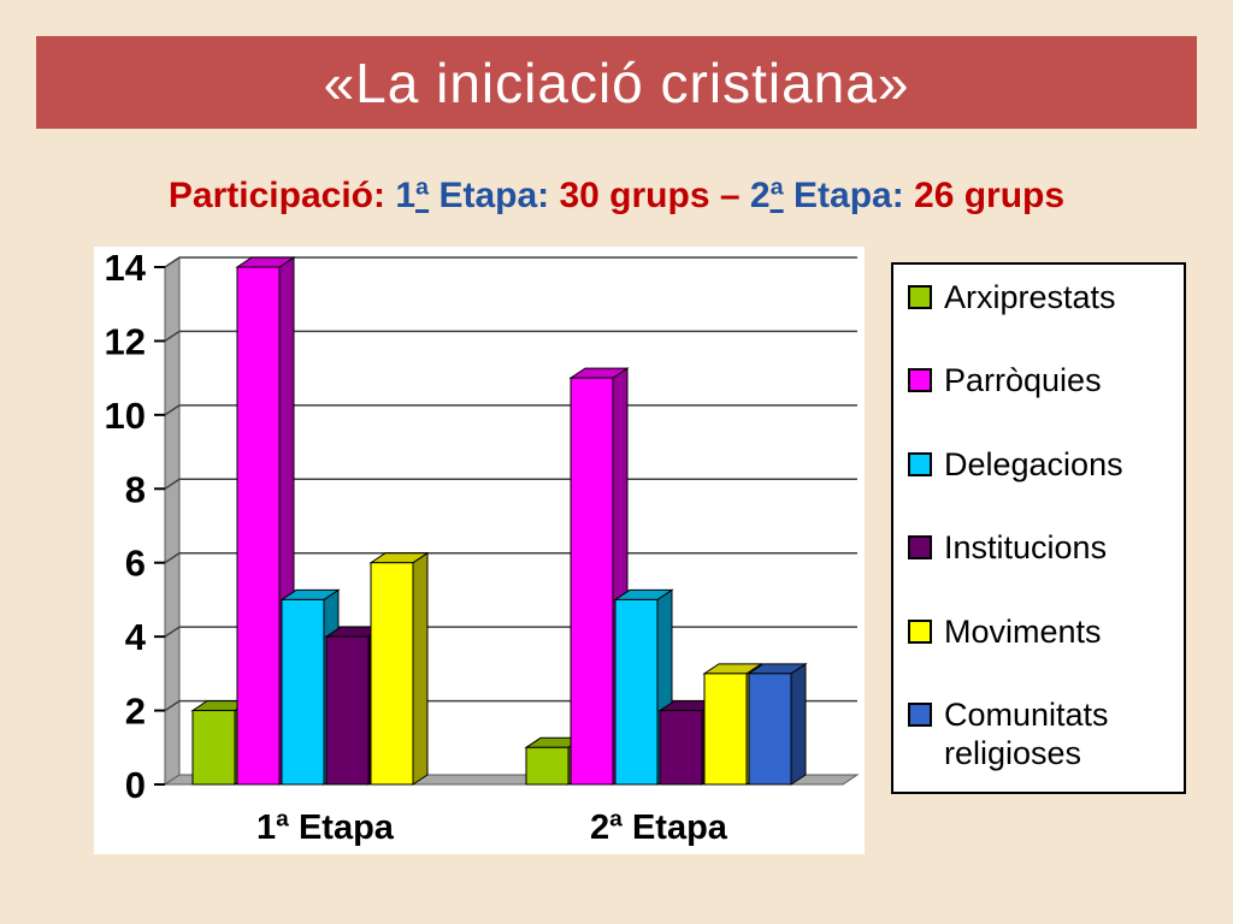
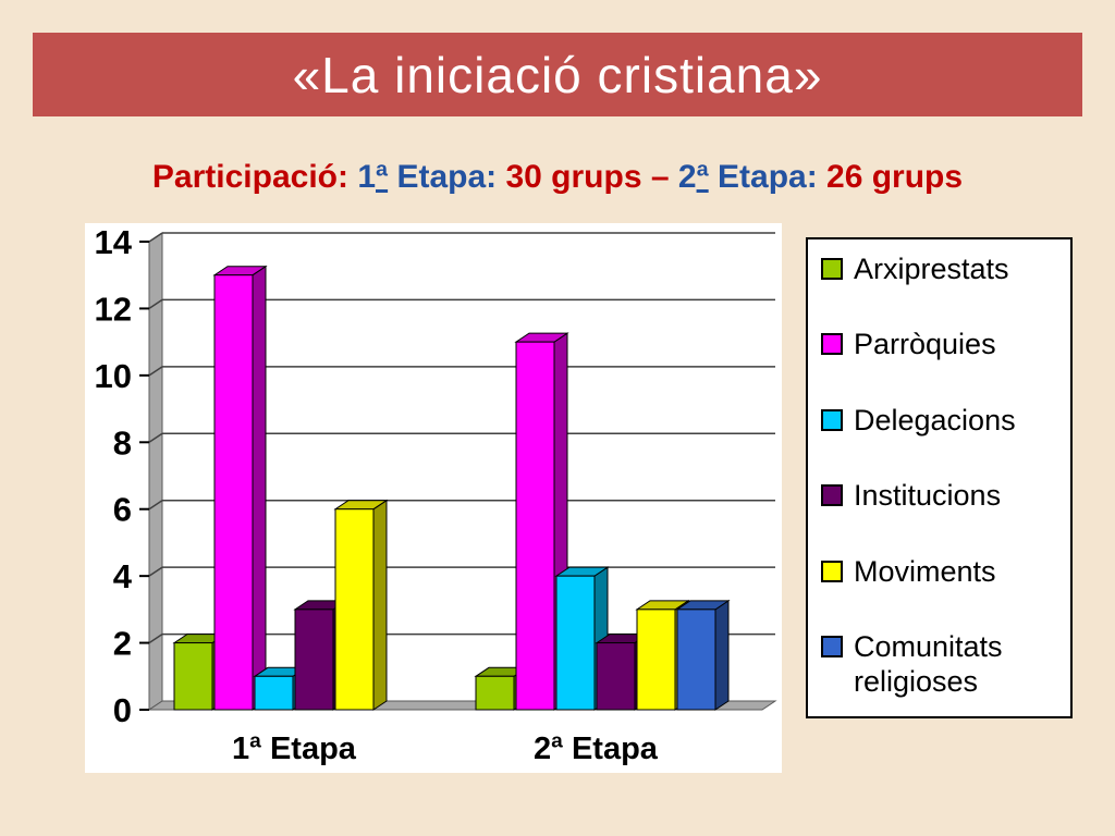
Parròquies/1ª Etapa: 14 -> 13
Delegacions/1ª Etapa: 5 -> 1
Institucions/1ª Etapa: 4 -> 3
Delegacions/2ª Etapa: 5 -> 4
